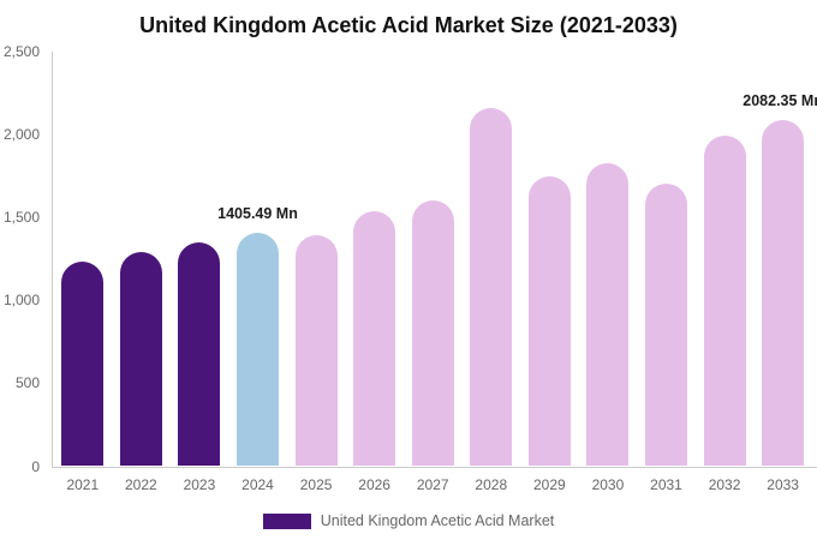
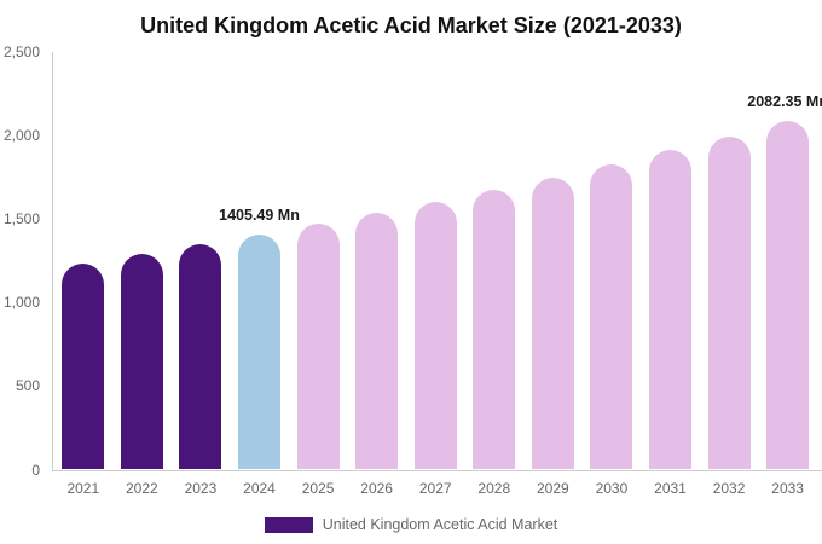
2025: 1390 -> 1470
2028: 2160 -> 1670
2031: 1700 -> 1910
